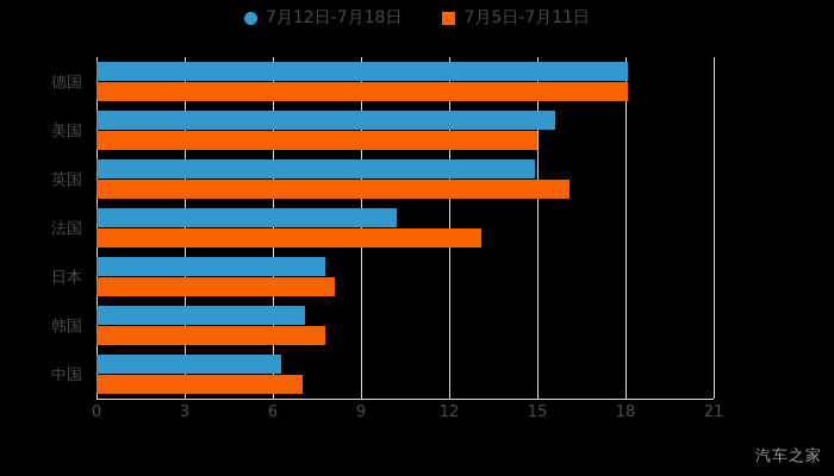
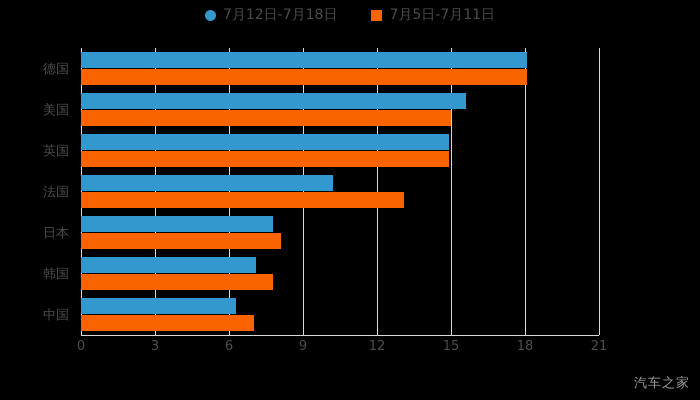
7月5日-7月11日/英国: 16.1 -> 14.9
